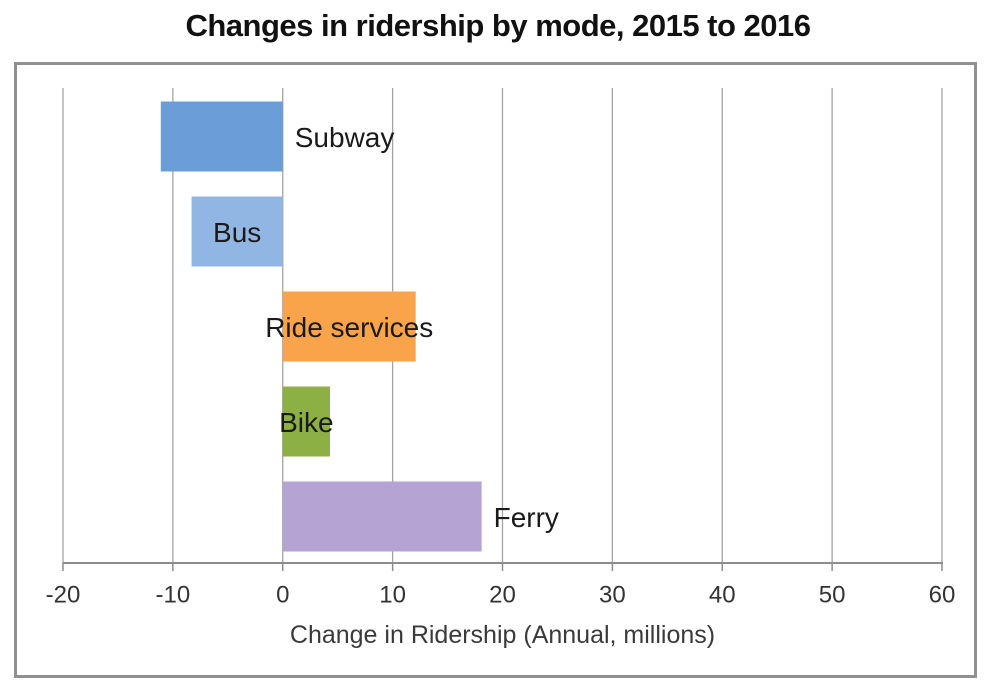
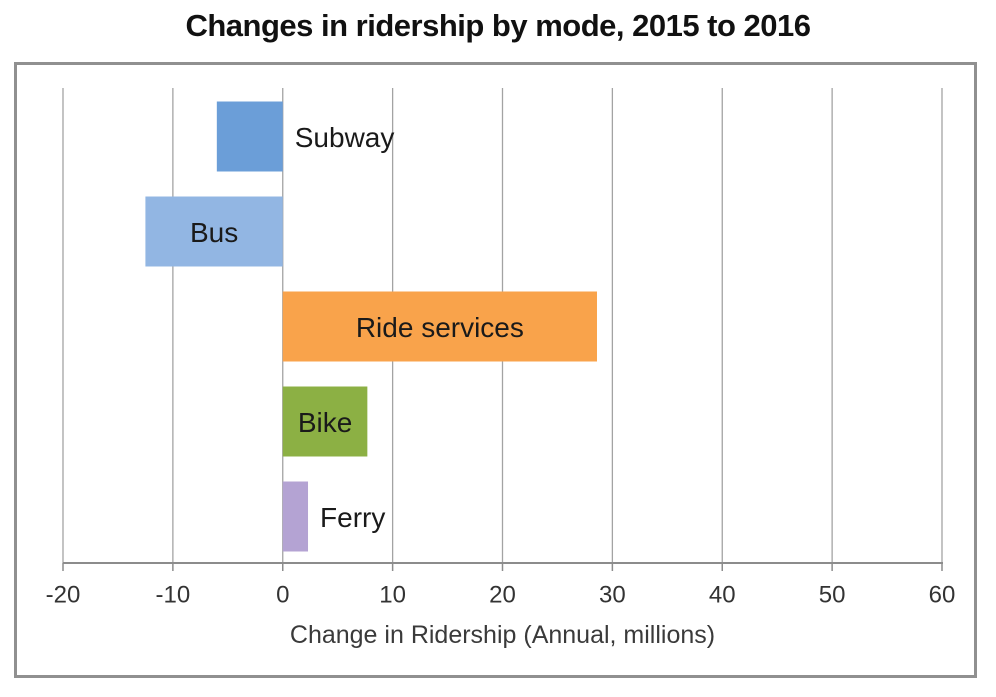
Subway: -11.1 -> -6.0
Bus: -8.3 -> -12.5
Ride services: 12.1 -> 28.6
Bike: 4.3 -> 7.7
Ferry: 18.1 -> 2.3
